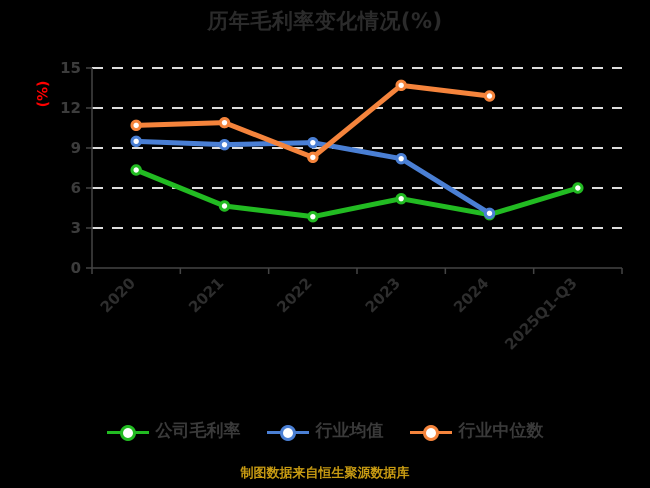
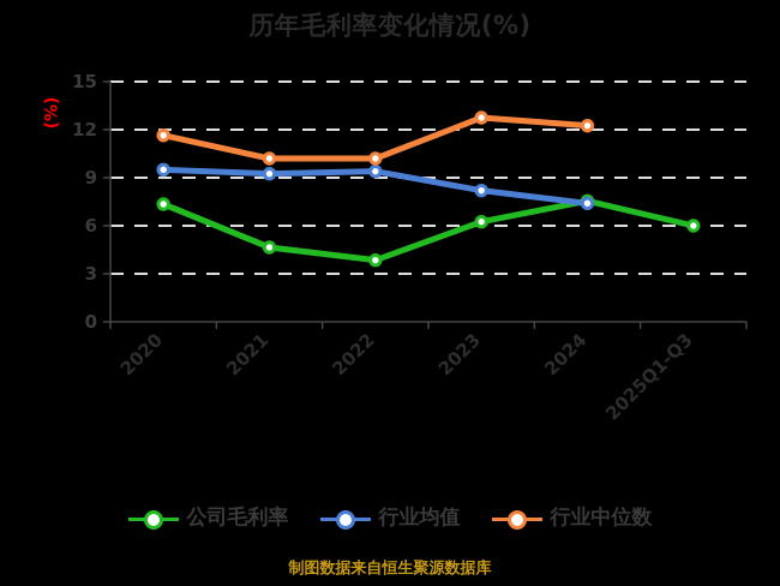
行业中位数/2020: 10.7 -> 11.7
行业中位数/2021: 10.9 -> 10.2
行业中位数/2022: 8.3 -> 10.2
公司毛利率/2023: 5.2 -> 6.2
行业中位数/2023: 13.7 -> 12.8
公司毛利率/2024: 4.0 -> 7.5
行业均值/2024: 4.1 -> 7.4
行业中位数/2024: 12.9 -> 12.2
